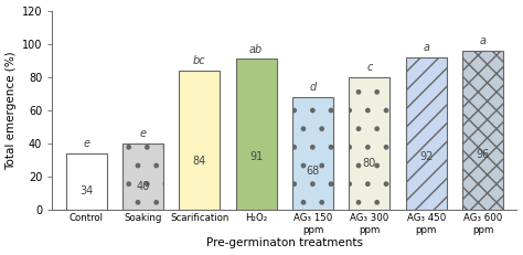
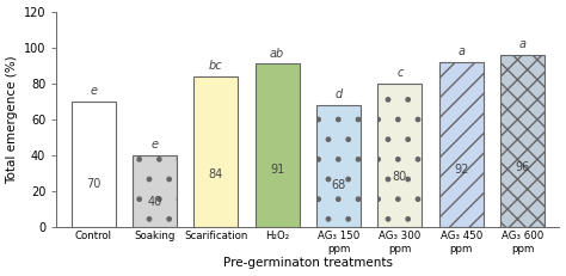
Control: 34 -> 70
